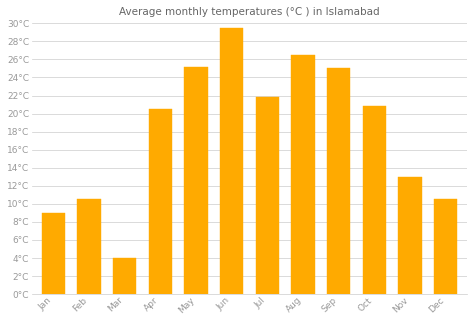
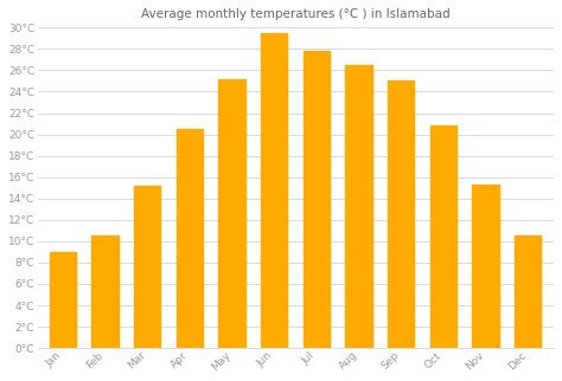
Mar: 4.0°C -> 15.2°C
Jul: 21.8°C -> 27.8°C
Nov: 13.0°C -> 15.3°C
